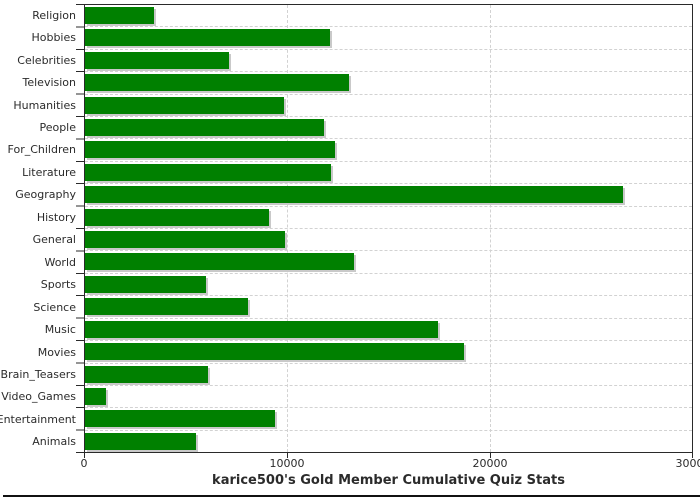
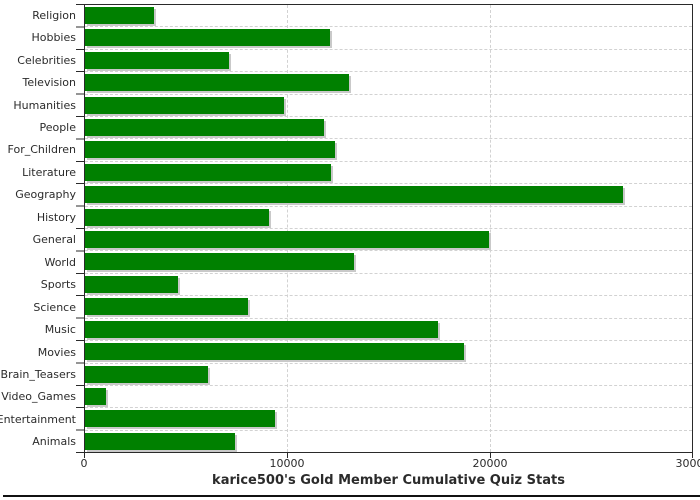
General: 9900 -> 20000
Sports: 6000 -> 4600
Animals: 5500 -> 7400
